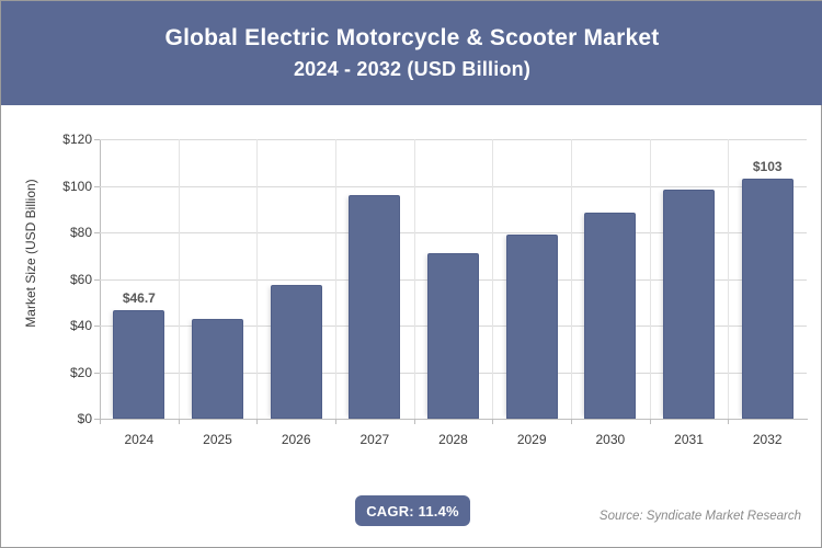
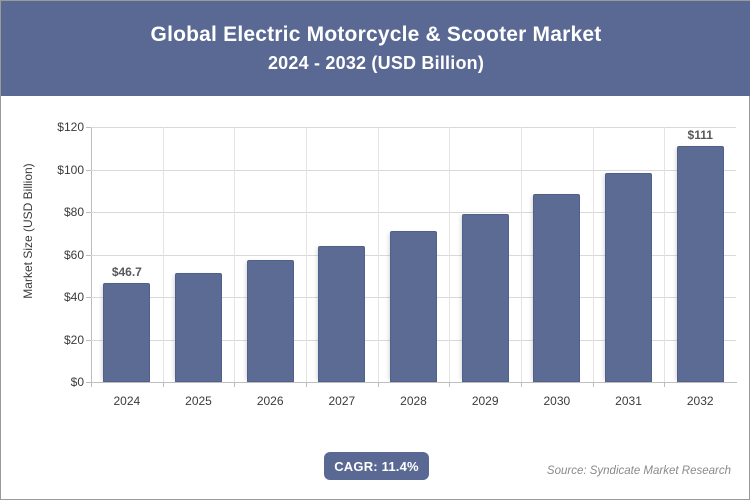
2025: $43 -> $51
2027: $96 -> $64
2032: $103 -> $111
